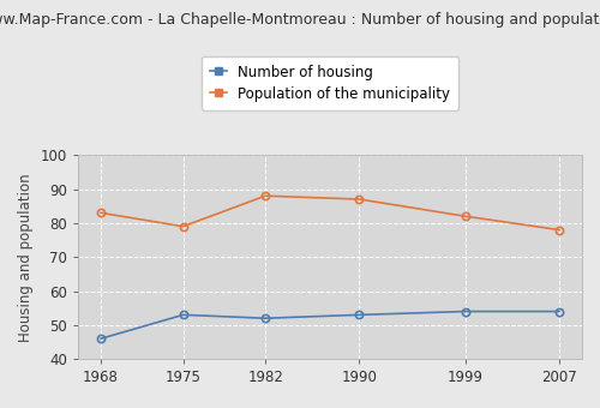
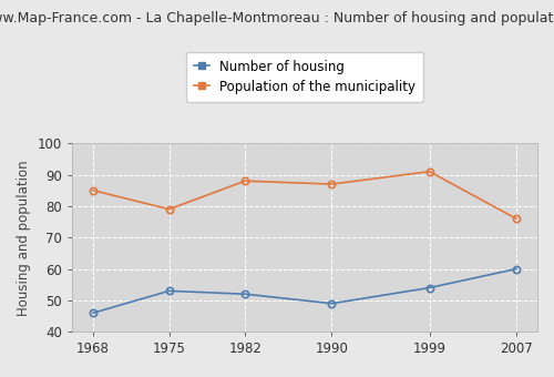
Population of the municipality/1968: 83 -> 85
Number of housing/1990: 53 -> 49
Population of the municipality/1999: 82 -> 91
Number of housing/2007: 54 -> 60
Population of the municipality/2007: 78 -> 76
